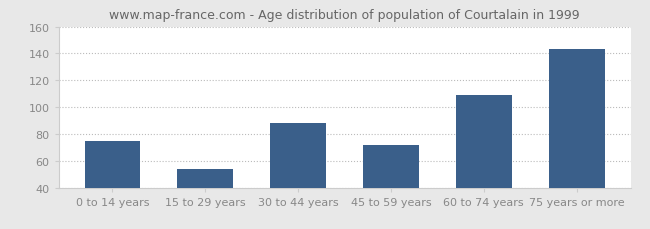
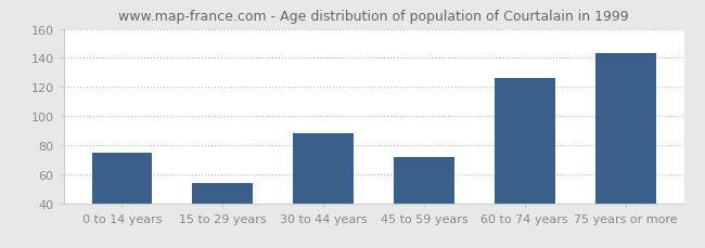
60 to 74 years: 109 -> 126
